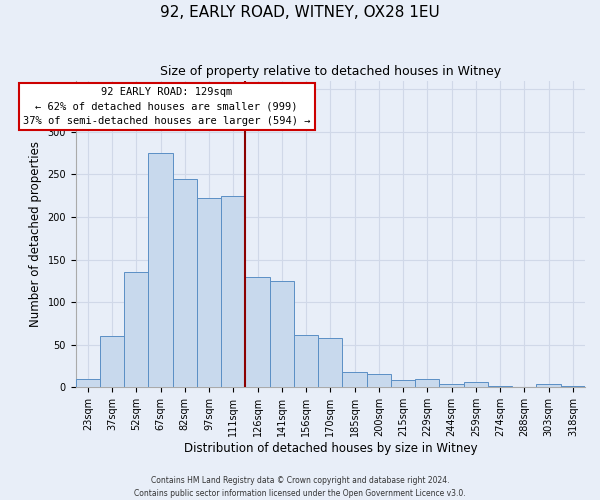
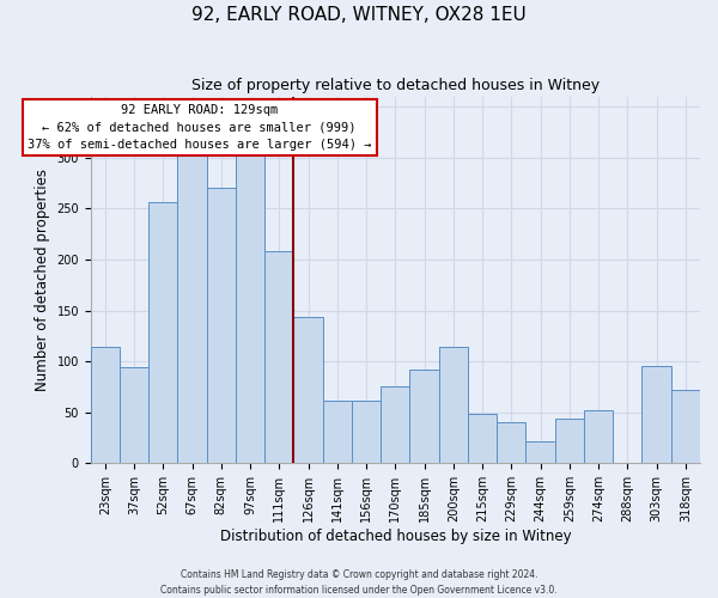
23sqm: 10 -> 114
37sqm: 60 -> 94
52sqm: 135 -> 256
67sqm: 275 -> 304
82sqm: 245 -> 270
97sqm: 222 -> 304
111sqm: 225 -> 208
126sqm: 130 -> 144
141sqm: 125 -> 62
170sqm: 58 -> 76
185sqm: 18 -> 92
200sqm: 16 -> 114
215sqm: 9 -> 48
229sqm: 10 -> 40
244sqm: 4 -> 22
259sqm: 6 -> 44
274sqm: 2 -> 52
303sqm: 4 -> 96
318sqm: 2 -> 72
